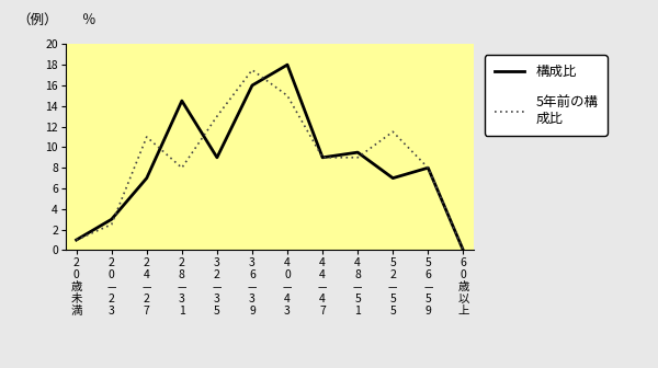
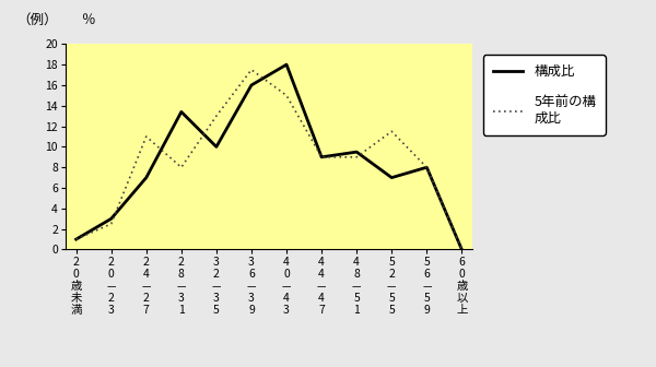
構成比/2 8 － 3 1: 14.5 -> 13.4
構成比/3 2 － 3 5: 9.0 -> 10.0
